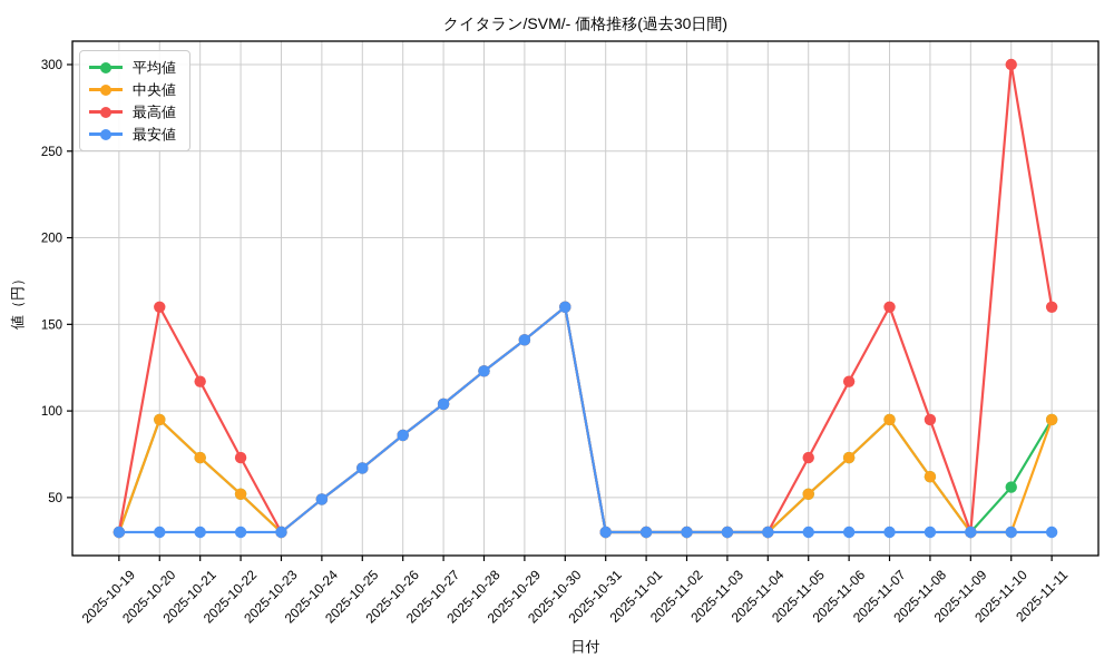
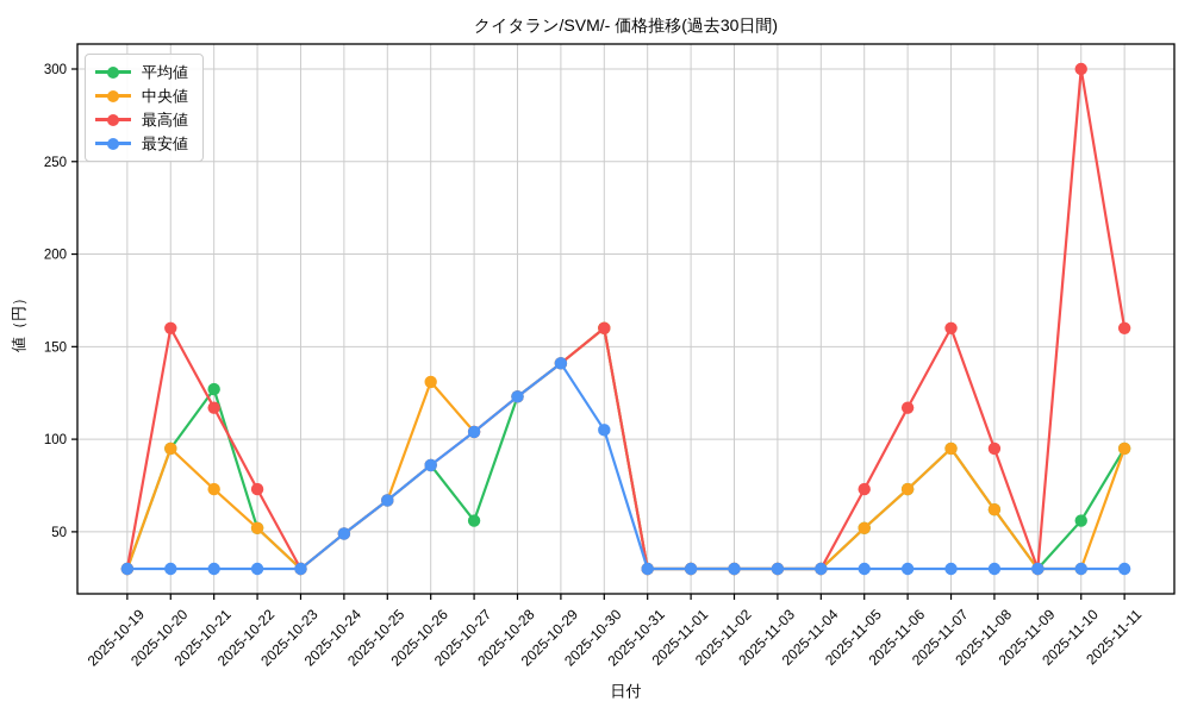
平均値/2025-10-21: 73 -> 127
中央値/2025-10-26: 86 -> 131
平均値/2025-10-27: 104 -> 56
最安値/2025-10-30: 160 -> 105
